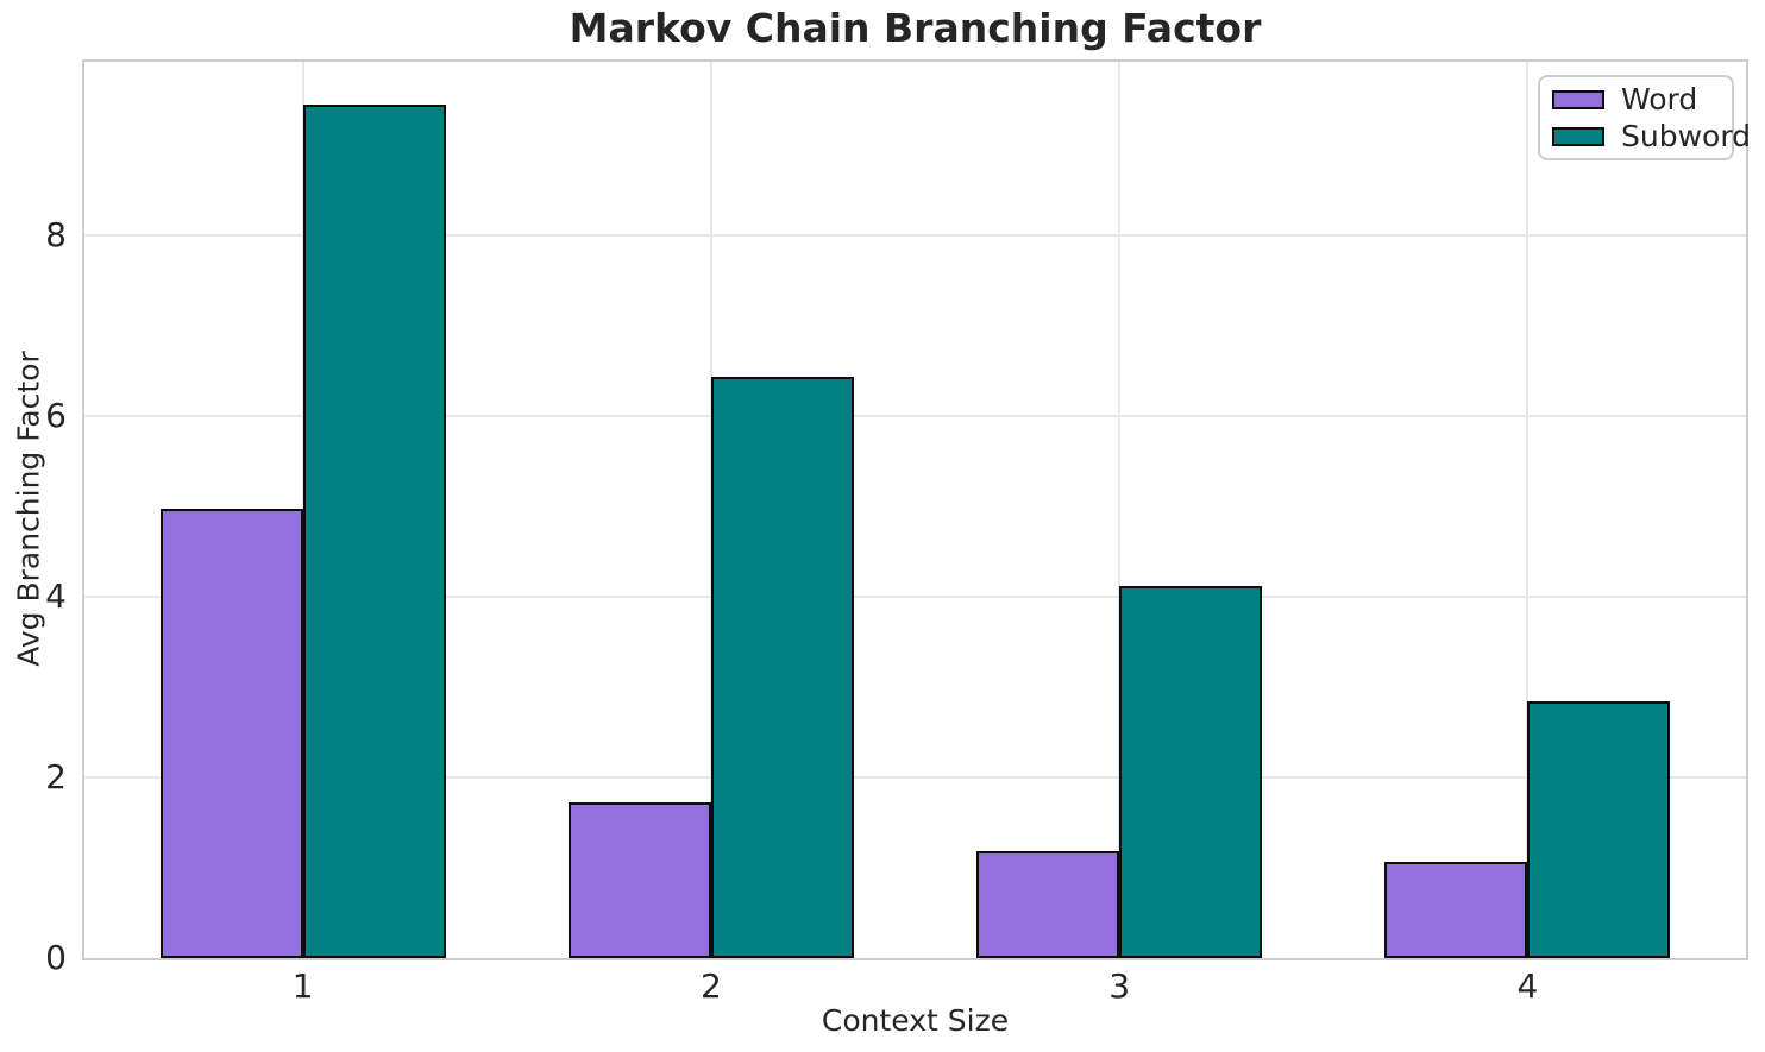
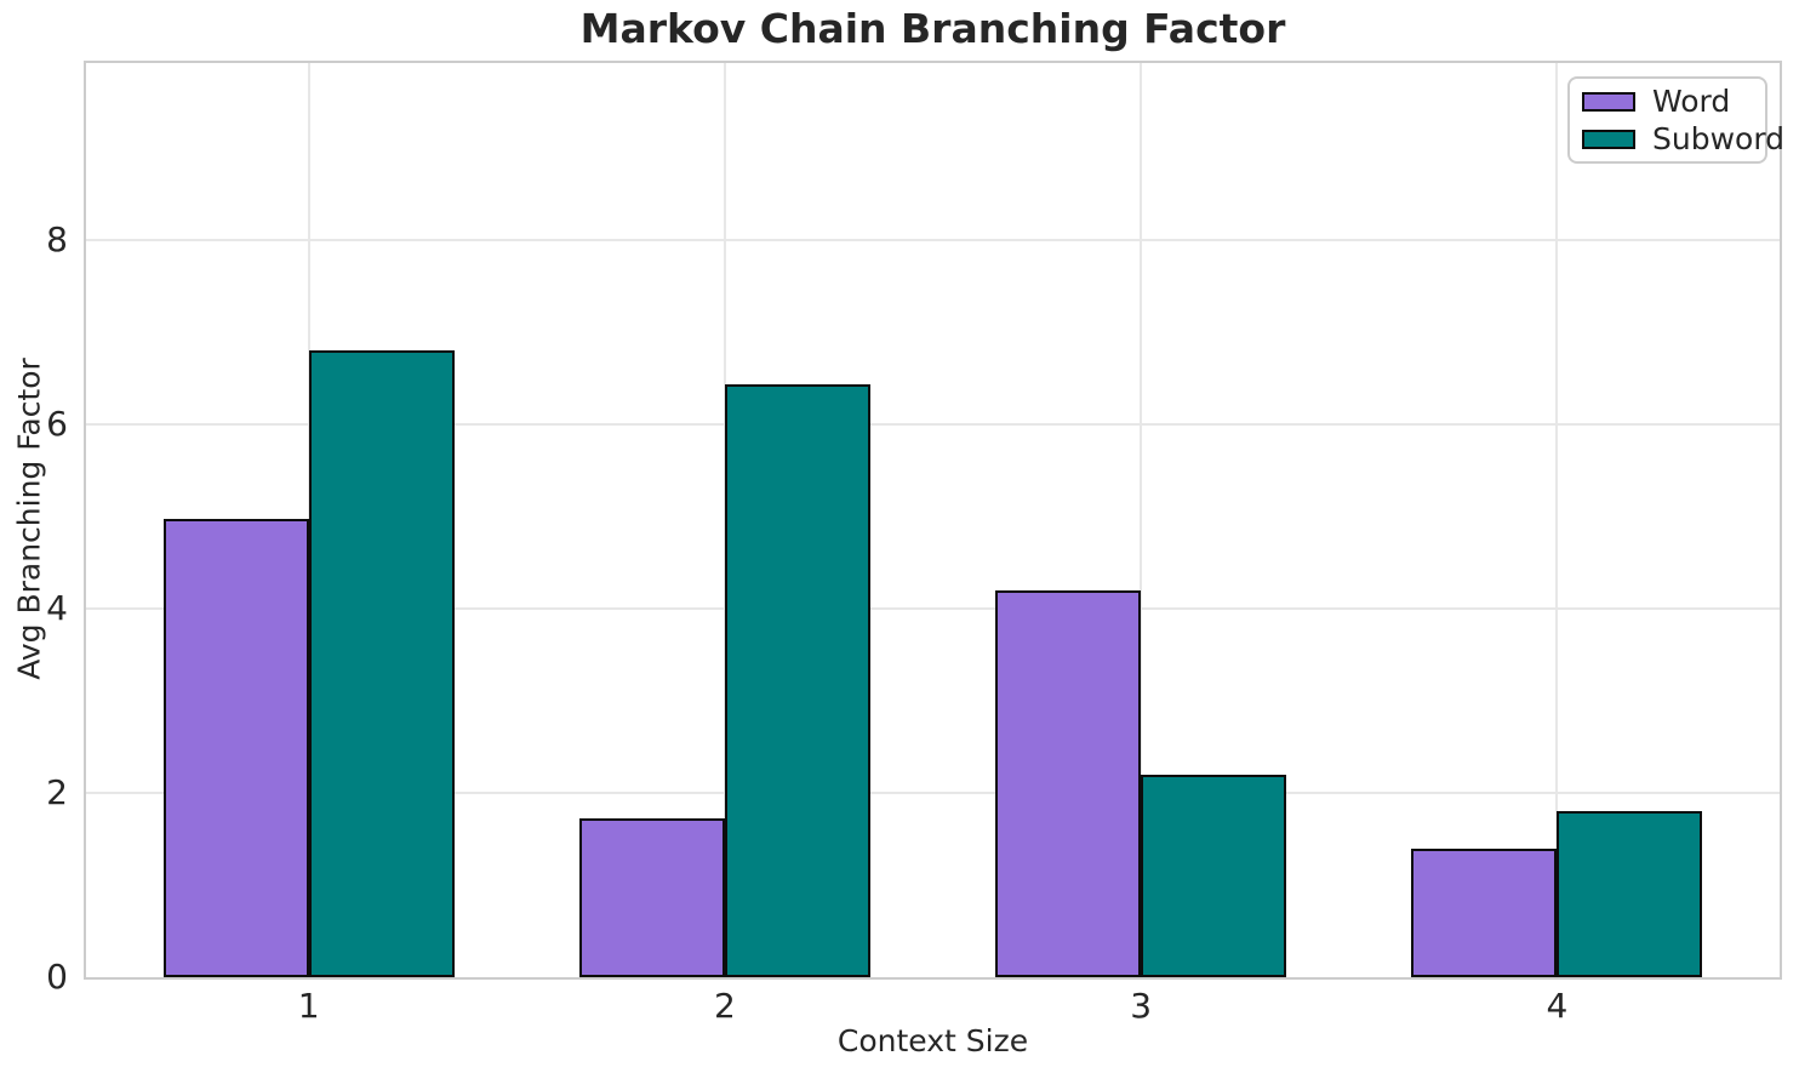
Subword/1: 9.4 -> 6.8
Word/3: 1.2 -> 4.2
Subword/3: 4.1 -> 2.2
Word/4: 1.1 -> 1.4
Subword/4: 2.8 -> 1.8
